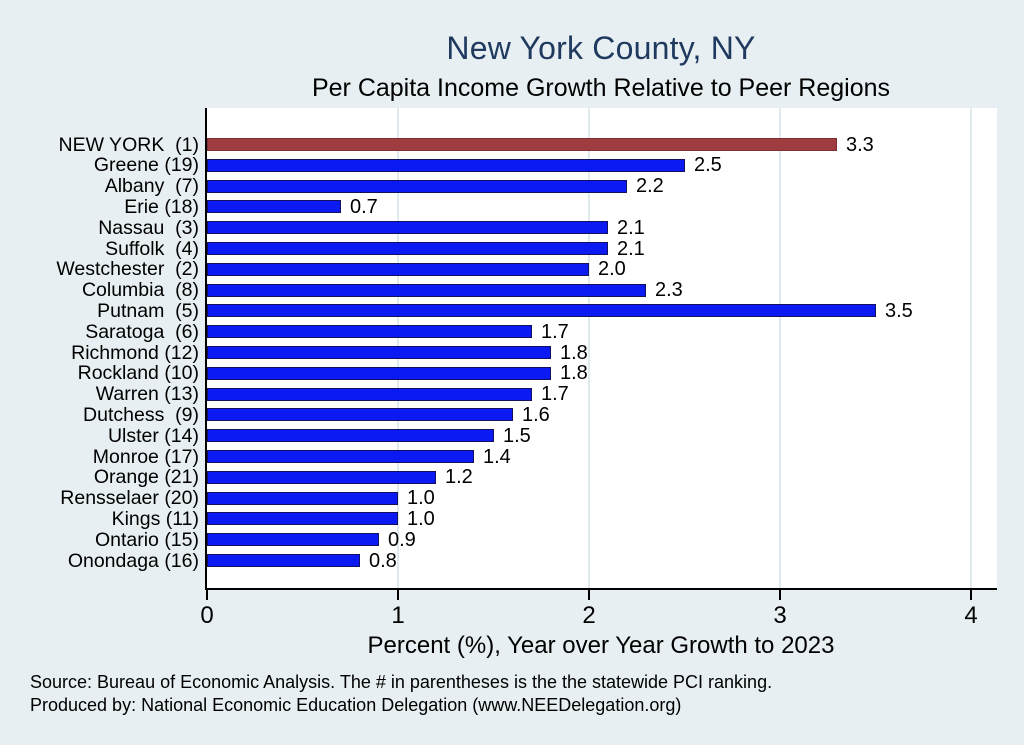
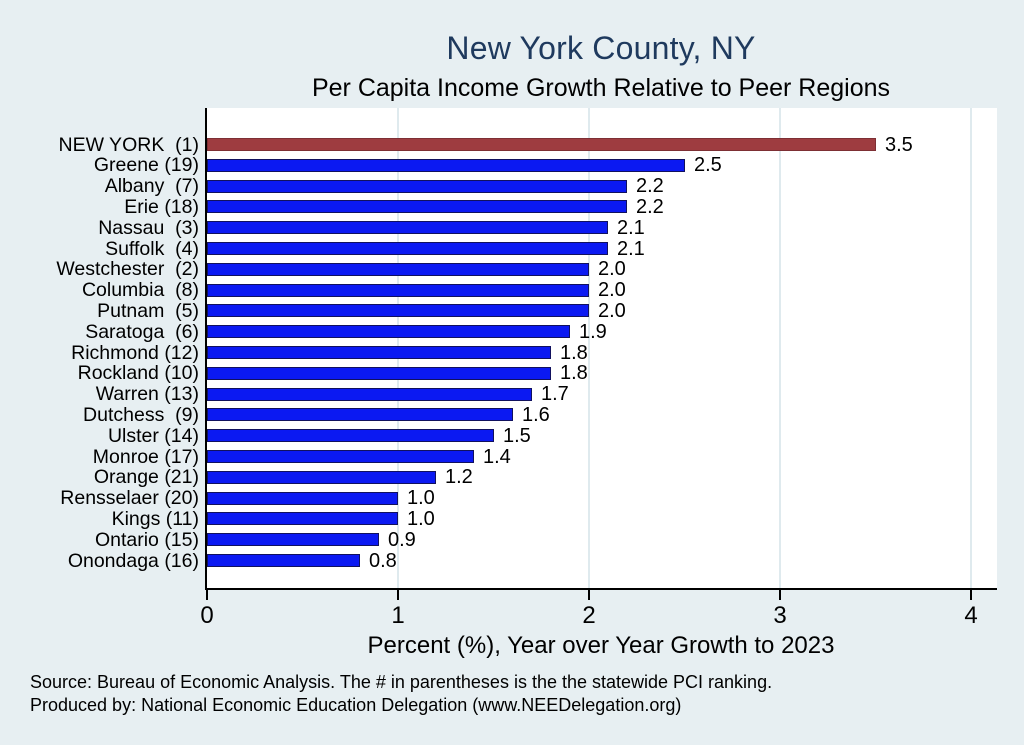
NEW YORK (1): 3.3 -> 3.5
Erie (18): 0.7 -> 2.2
Columbia (8): 2.3 -> 2.0
Putnam (5): 3.5 -> 2.0
Saratoga (6): 1.7 -> 1.9
